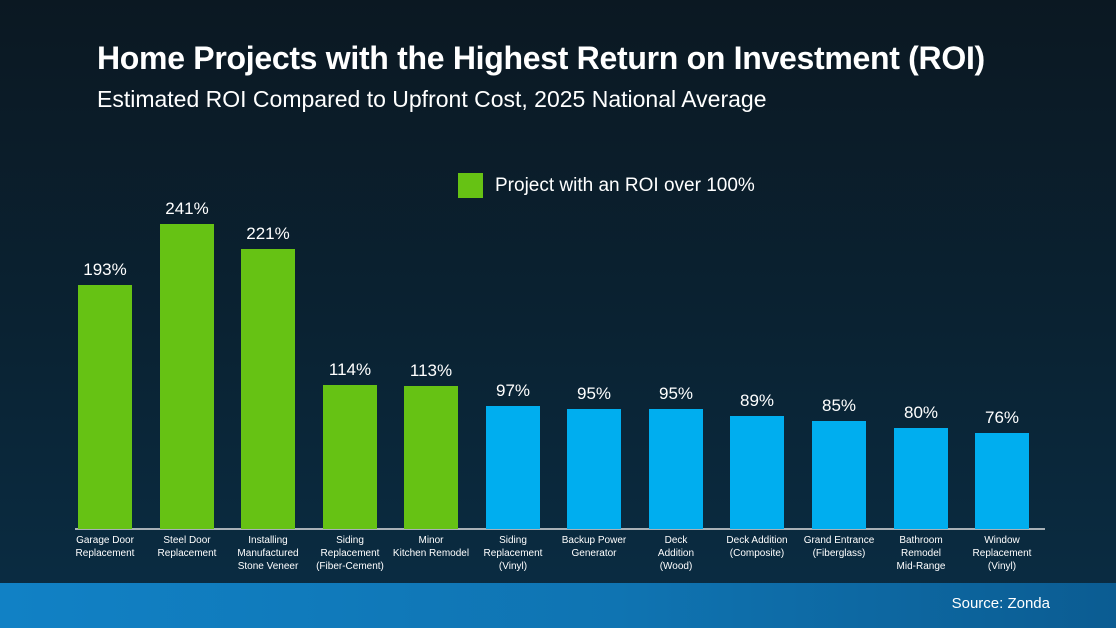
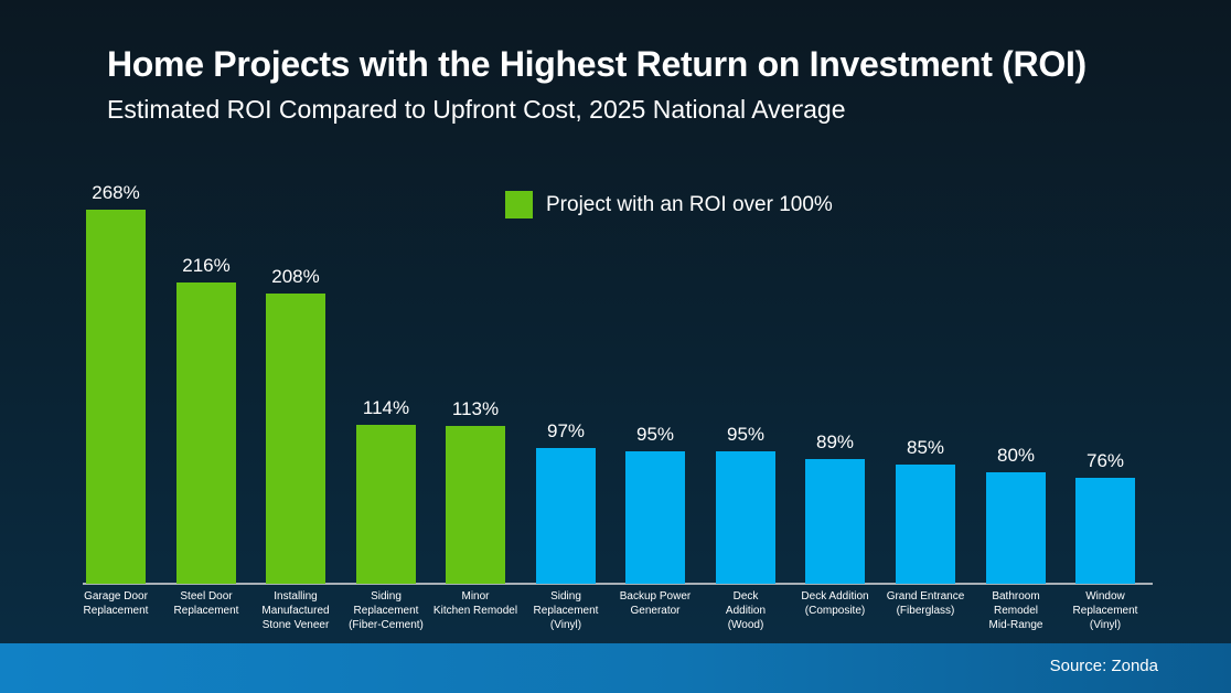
Garage Door Replacement: 193% -> 268%
Steel Door Replacement: 241% -> 216%
Installing Manufactured Stone Veneer: 221% -> 208%
